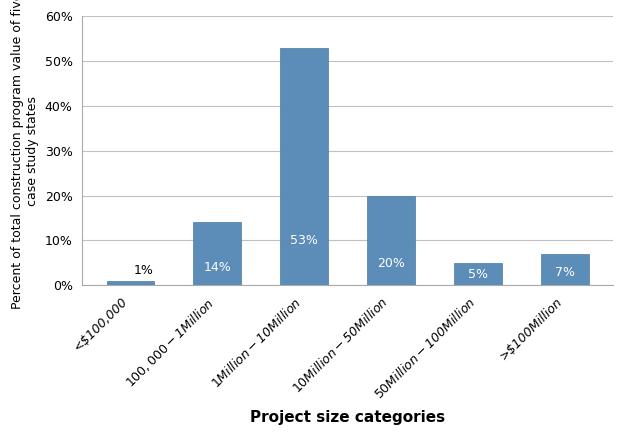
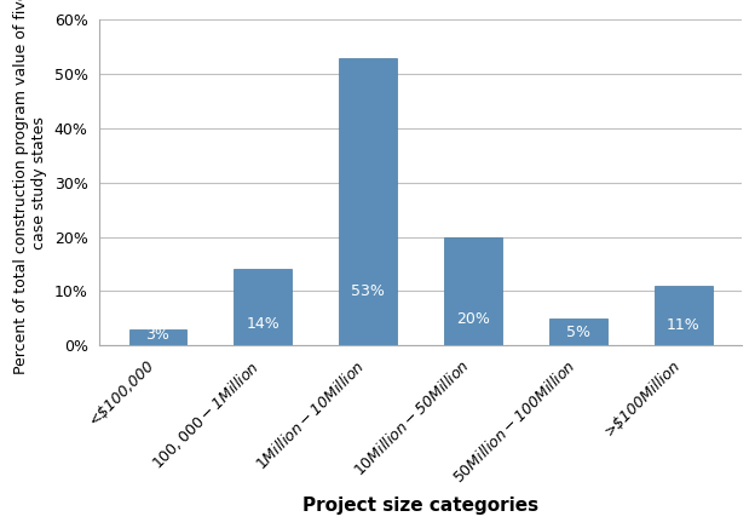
<$100,000: 1% -> 3%
>$100Million: 7% -> 11%
